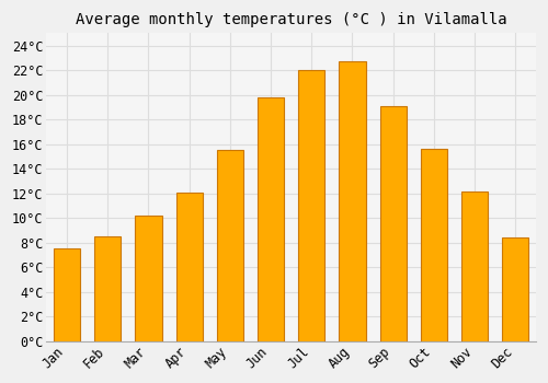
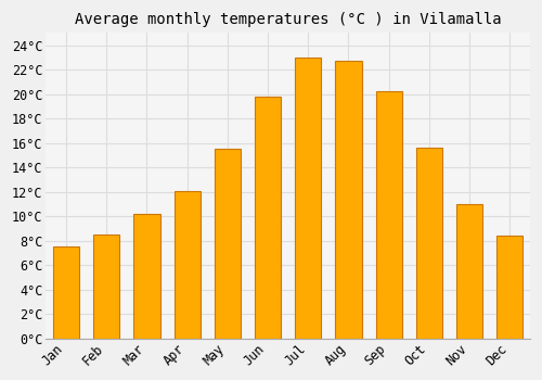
Jul: 22.0°C -> 23.0°C
Sep: 19.1°C -> 20.2°C
Nov: 12.2°C -> 11.0°C
